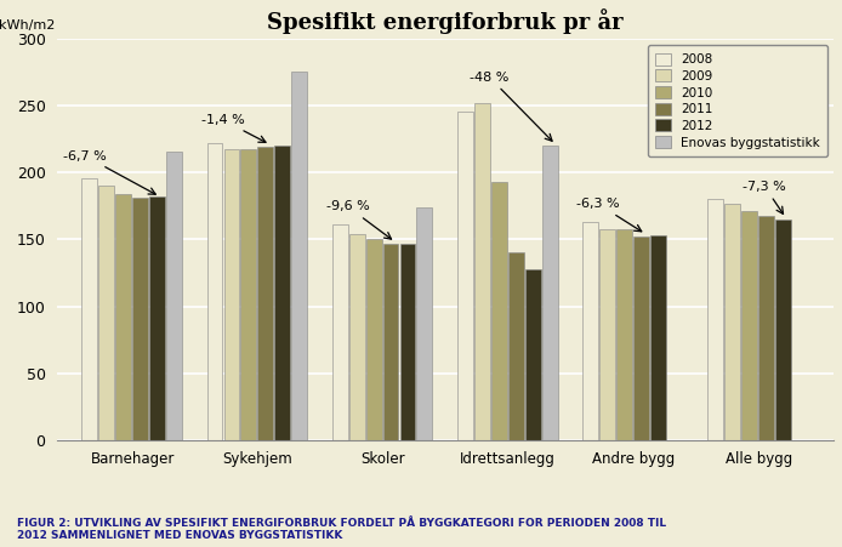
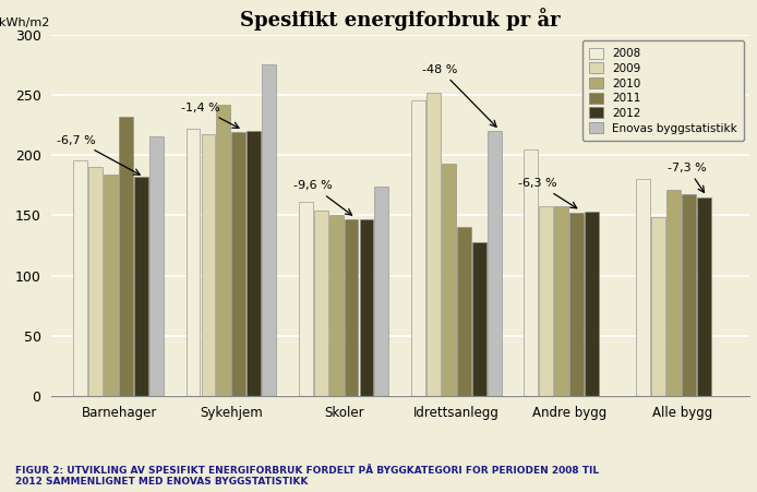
2011/Barnehager: 181 -> 232
2010/Sykehjem: 218 -> 242
2008/Andre bygg: 163 -> 205
2009/Alle bygg: 177 -> 149
